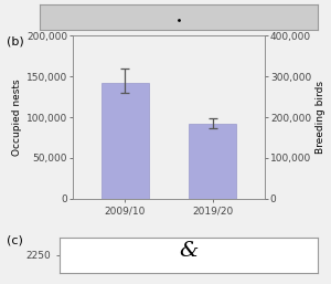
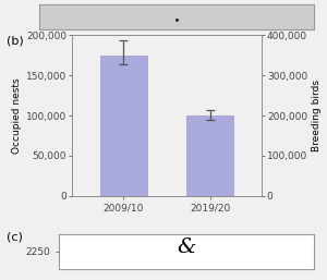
2009/10: 142,000 -> 175,000
2019/20: 92,000 -> 100,000
